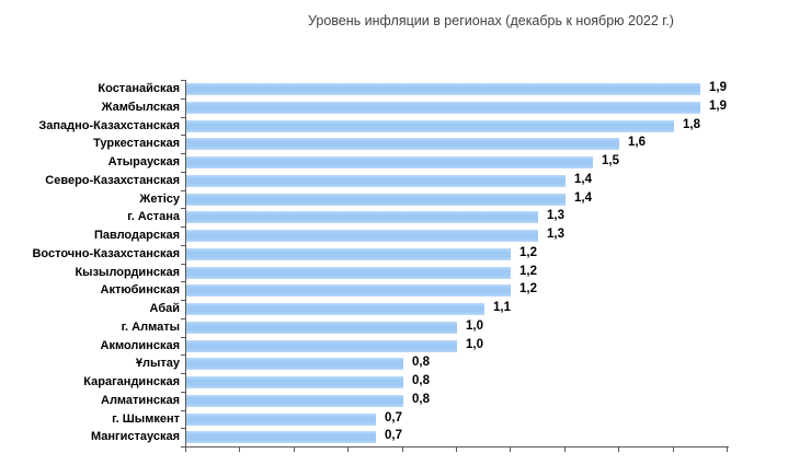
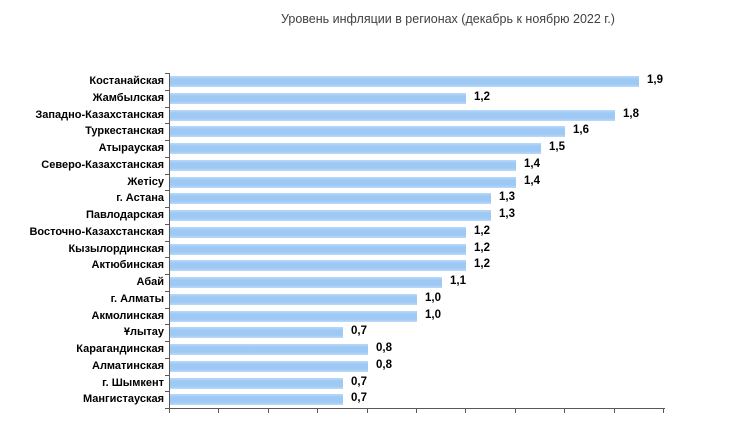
Жамбылская: 1,9 -> 1,2
Ұлытау: 0,8 -> 0,7
